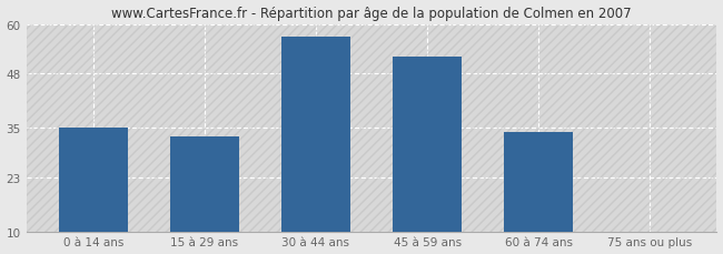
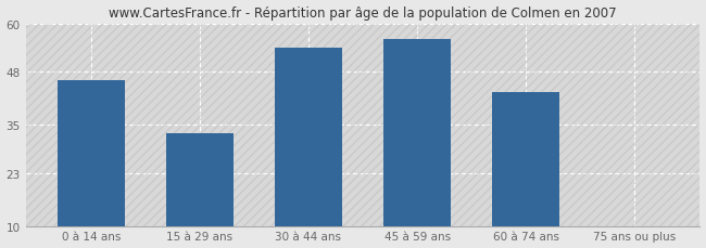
0 à 14 ans: 35 -> 46
30 à 44 ans: 57 -> 54
45 à 59 ans: 52 -> 56
60 à 74 ans: 34 -> 43
